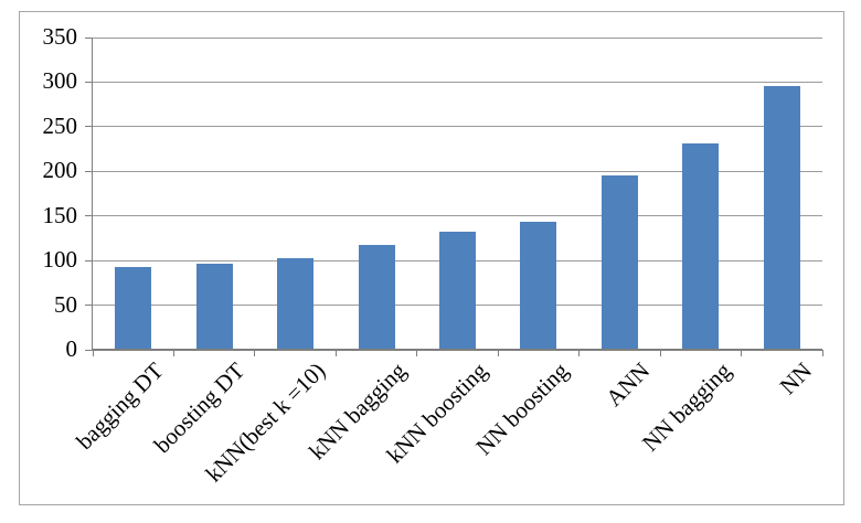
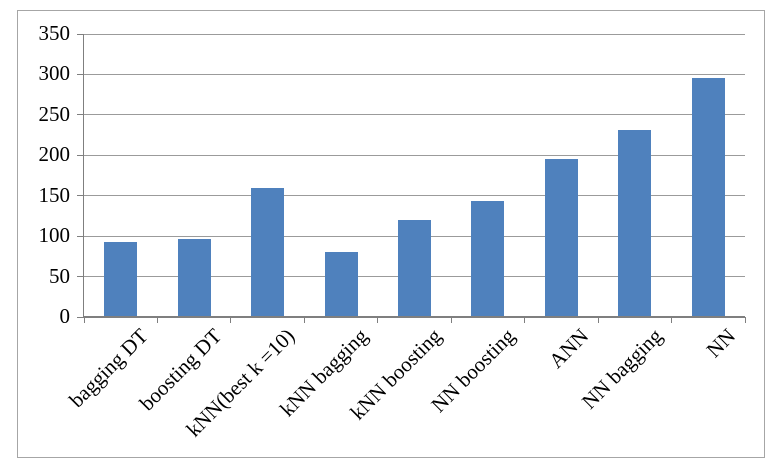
kNN(best k =10): 100 -> 160
kNN bagging: 120 -> 80
kNN boosting: 130 -> 120
